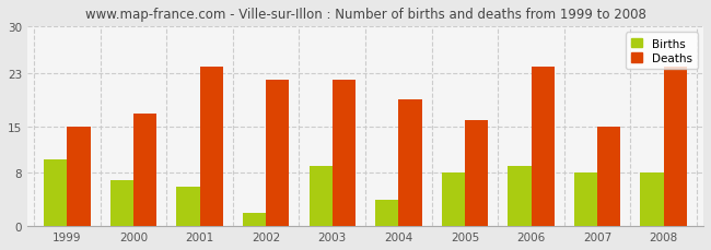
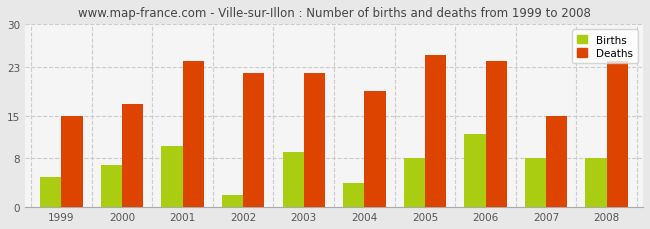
Births/1999: 10 -> 5
Births/2001: 6 -> 10
Deaths/2005: 16 -> 25
Births/2006: 9 -> 12
